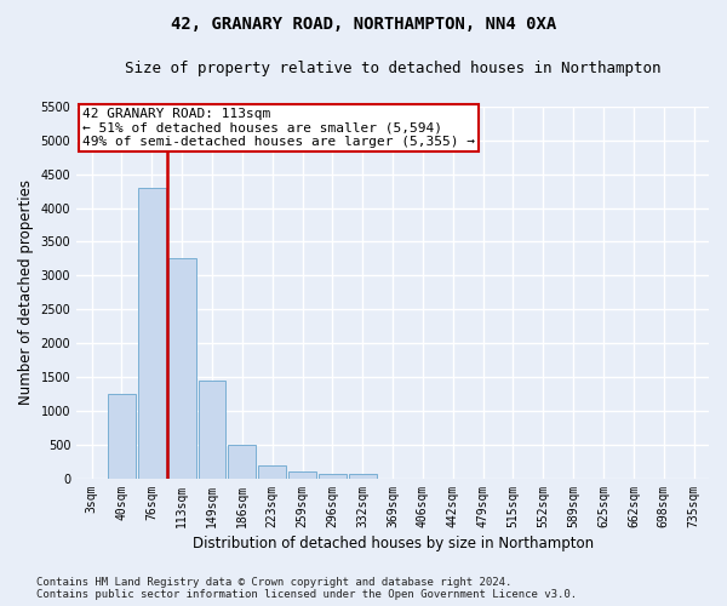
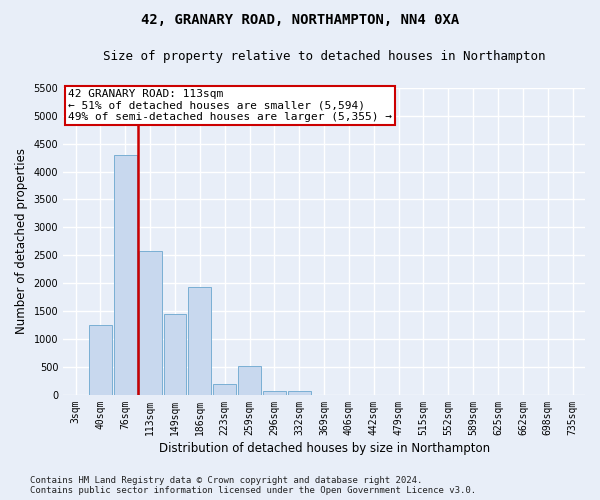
113sqm: 3250 -> 2580
186sqm: 500 -> 1940
259sqm: 100 -> 520
